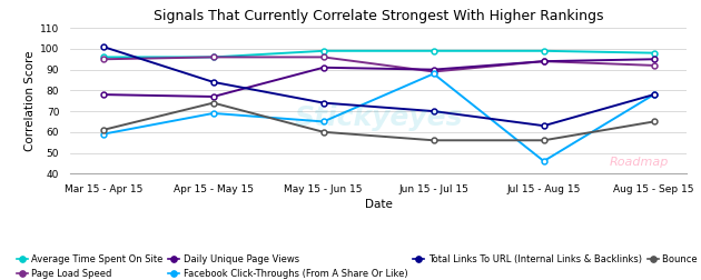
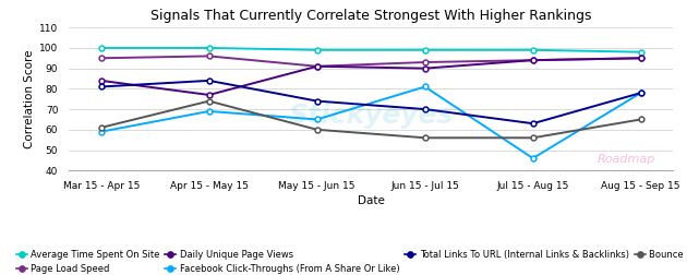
Average Time Spent On Site/Mar 15 - Apr 15: 96 -> 100
Daily Unique Page Views/Mar 15 - Apr 15: 78 -> 84
Total Links To URL (Internal Links & Backlinks)/Mar 15 - Apr 15: 101 -> 81
Average Time Spent On Site/Apr 15 - May 15: 96 -> 100
Page Load Speed/May 15 - Jun 15: 96 -> 91
Page Load Speed/Jun 15 - Jul 15: 89 -> 93
Facebook Click-Throughs (From A Share Or Like)/Jun 15 - Jul 15: 88 -> 81
Page Load Speed/Aug 15 - Sep 15: 92 -> 95
